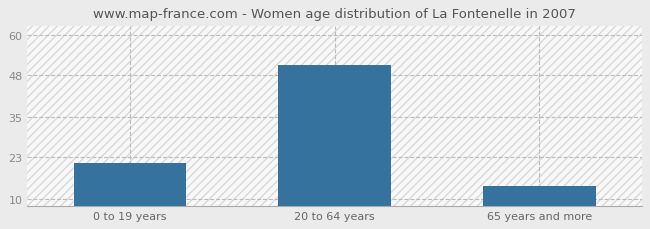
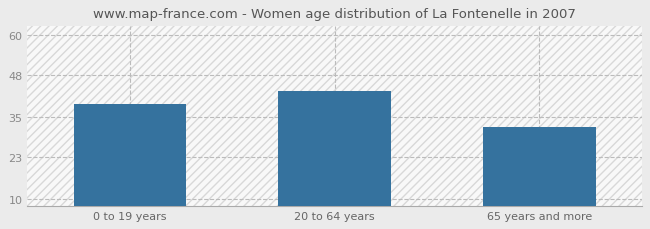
0 to 19 years: 21 -> 39
20 to 64 years: 51 -> 43
65 years and more: 14 -> 32
